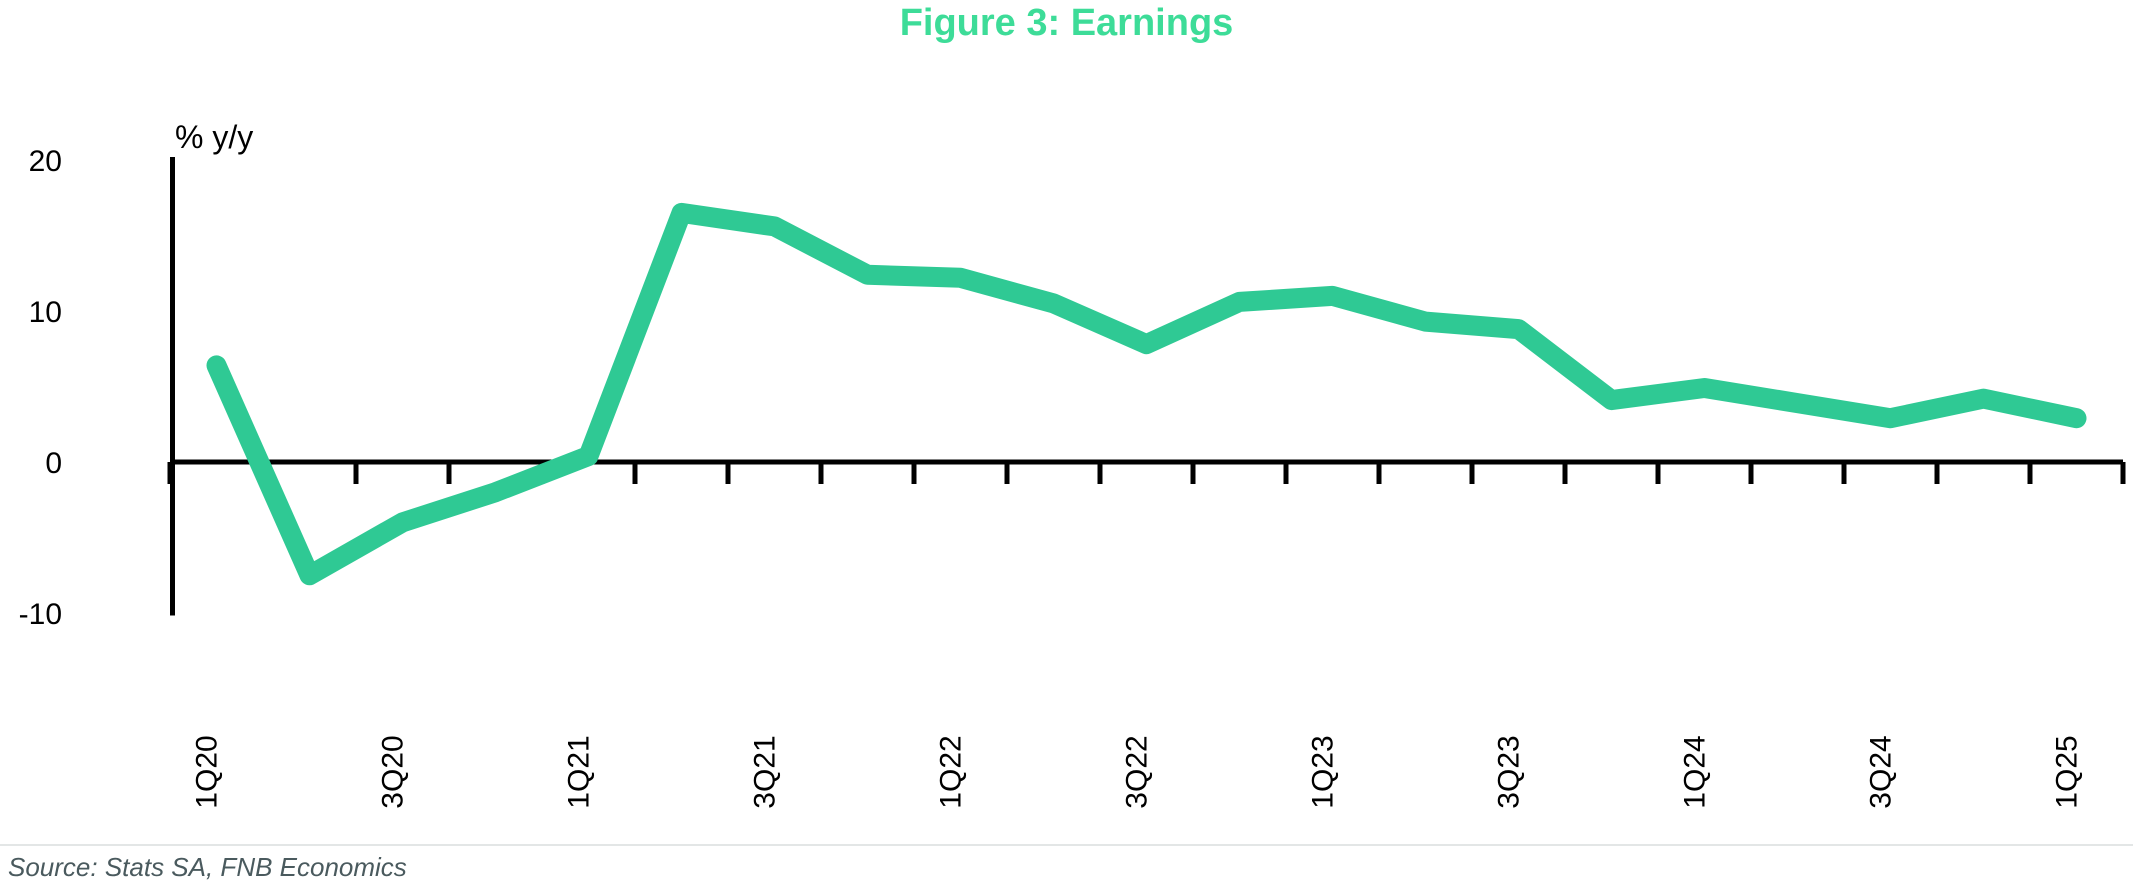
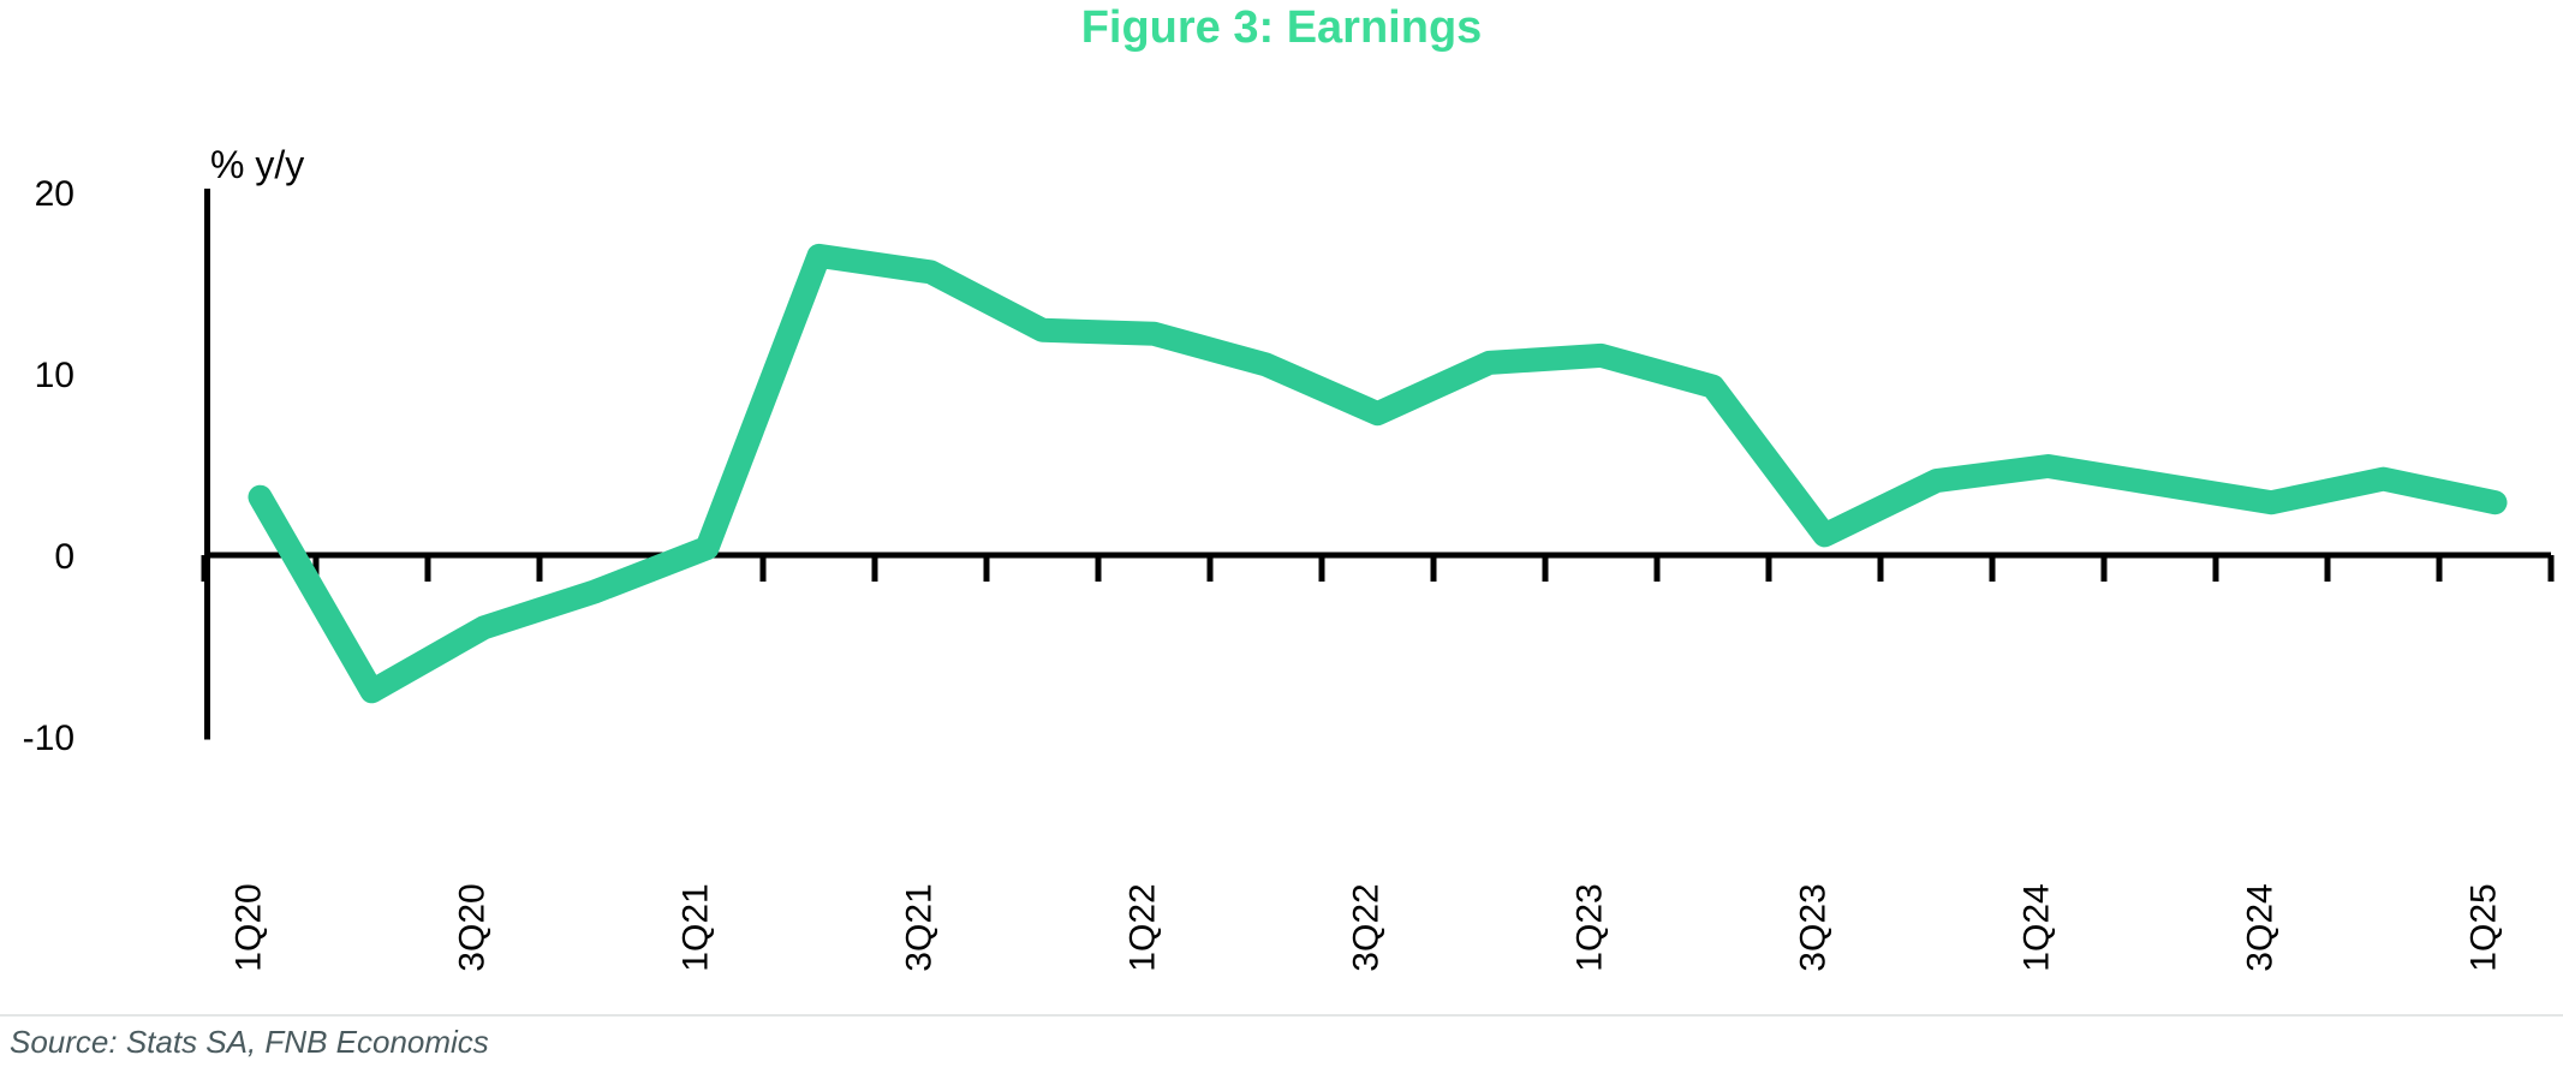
1Q20: 6.4 -> 3.2
3Q23: 8.8 -> 1.1
